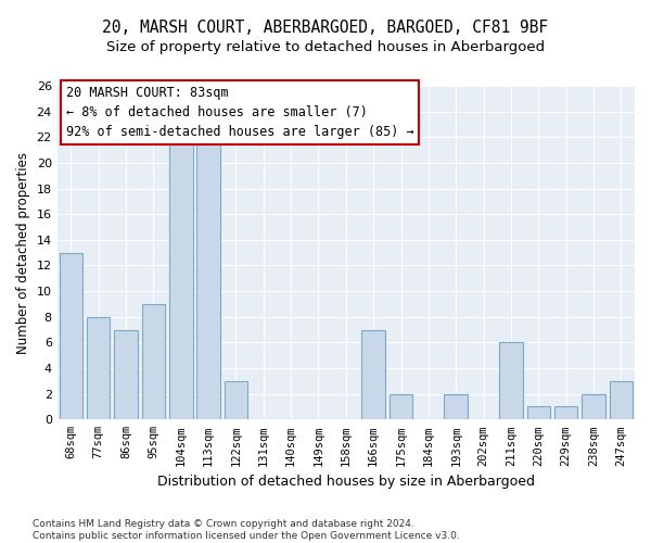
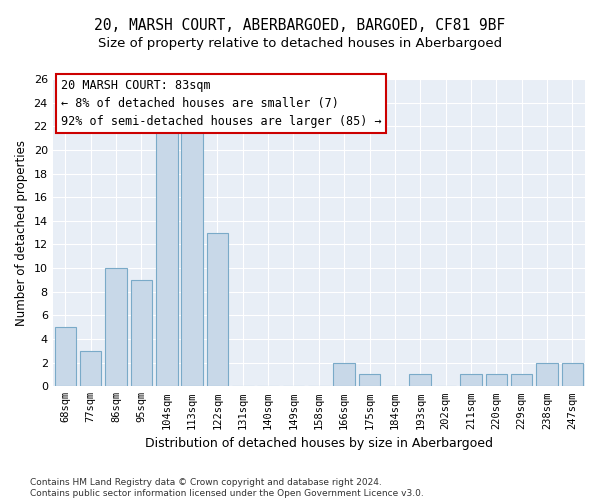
68sqm: 13 -> 5
77sqm: 8 -> 3
86sqm: 7 -> 10
122sqm: 3 -> 13
166sqm: 7 -> 2
175sqm: 2 -> 1
193sqm: 2 -> 1
211sqm: 6 -> 1
247sqm: 3 -> 2
